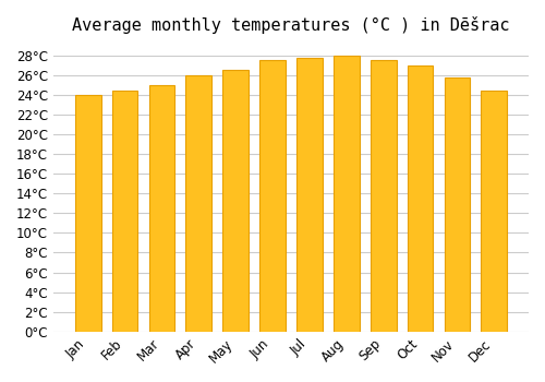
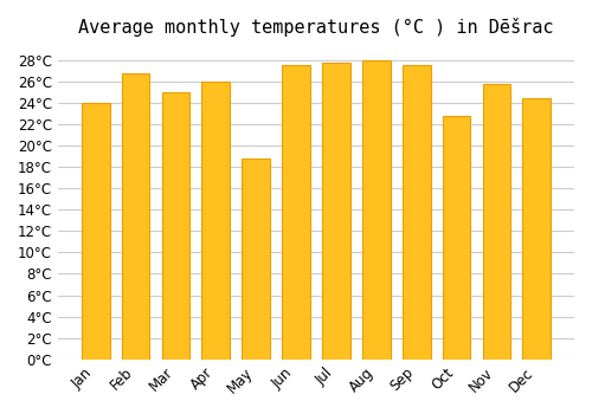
Feb: 24.5°C -> 26.8°C
May: 26.5°C -> 18.8°C
Oct: 27.0°C -> 22.8°C
